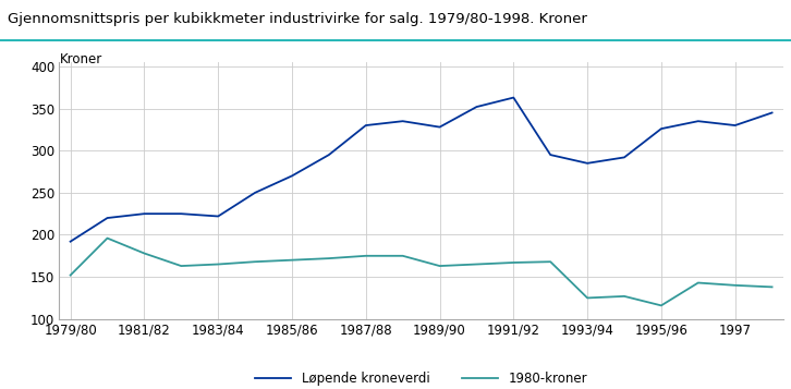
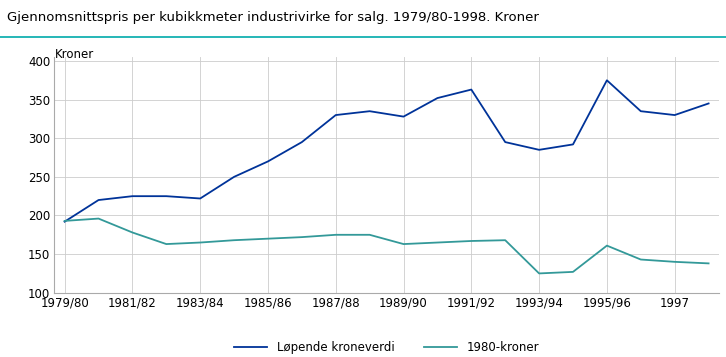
1980-kroner/1979/80: 152 -> 193
Løpende kroneverdi/1995/96: 326 -> 375
1980-kroner/1995/96: 116 -> 161
